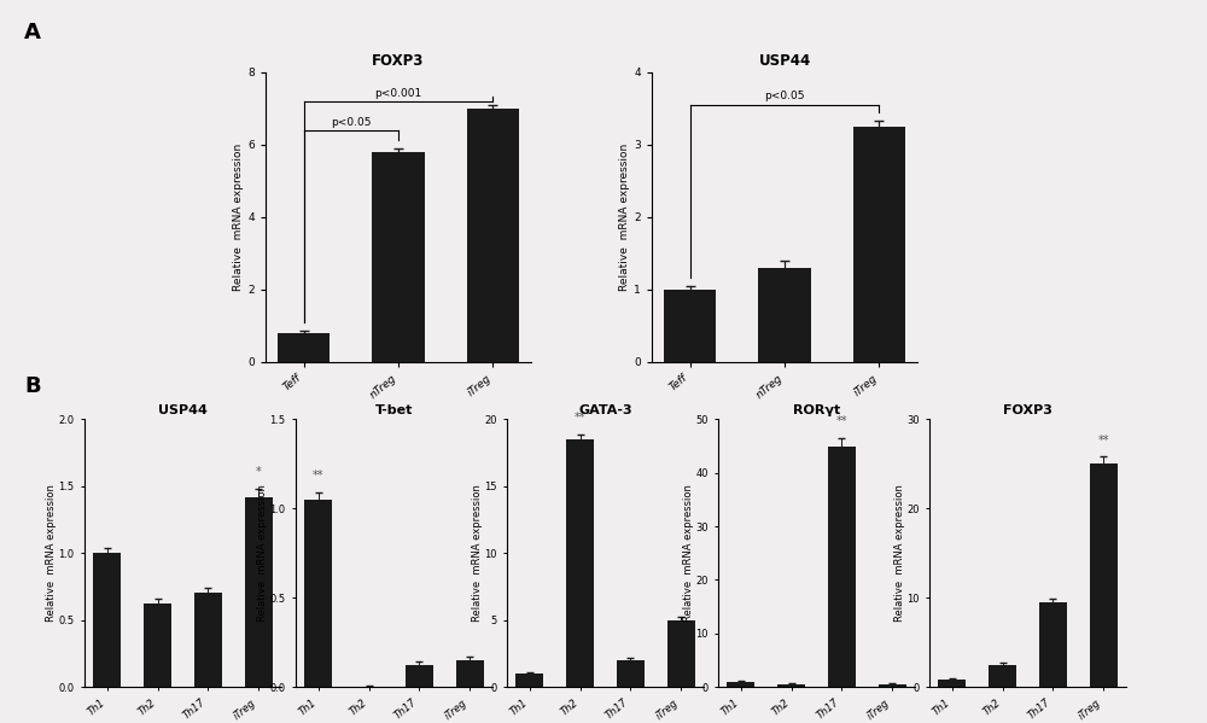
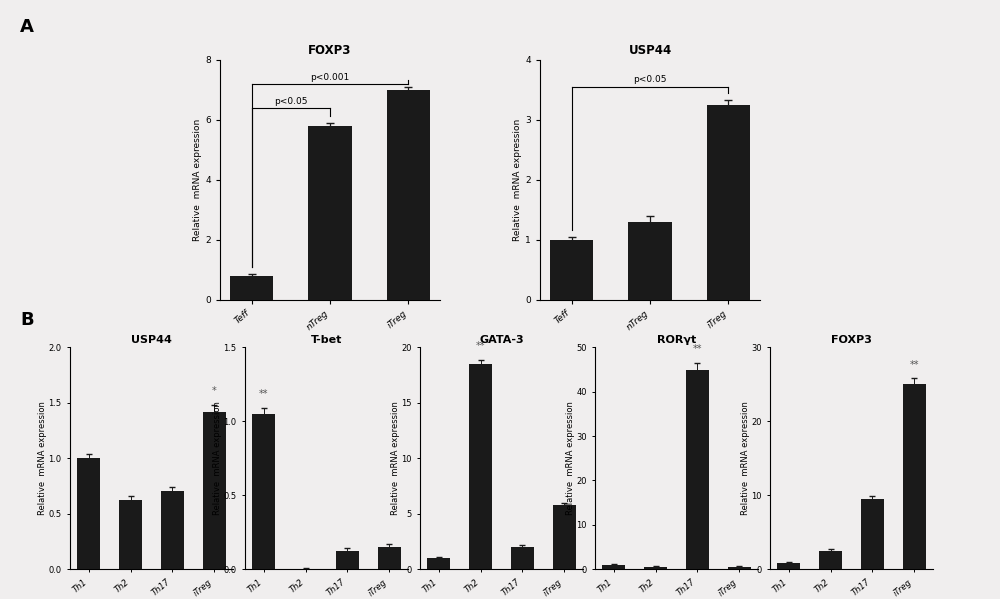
GATA-3/iTreg: 5.0 -> 5.8
